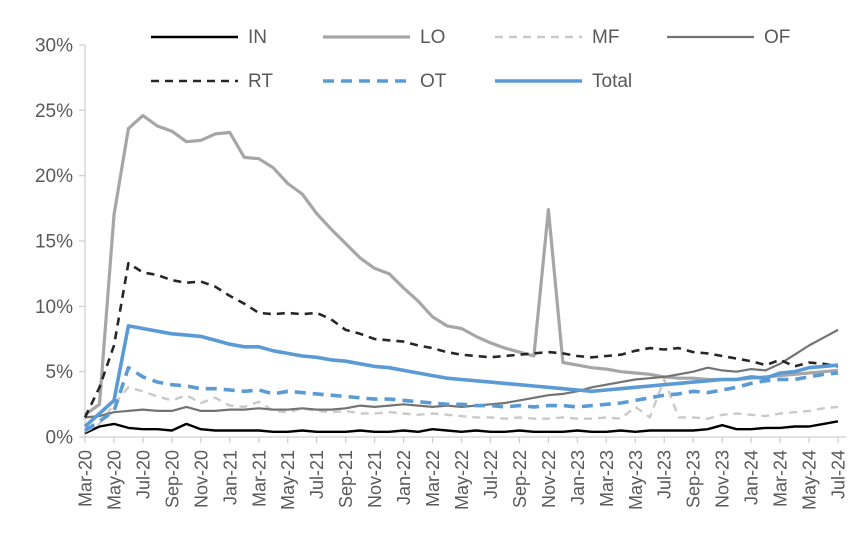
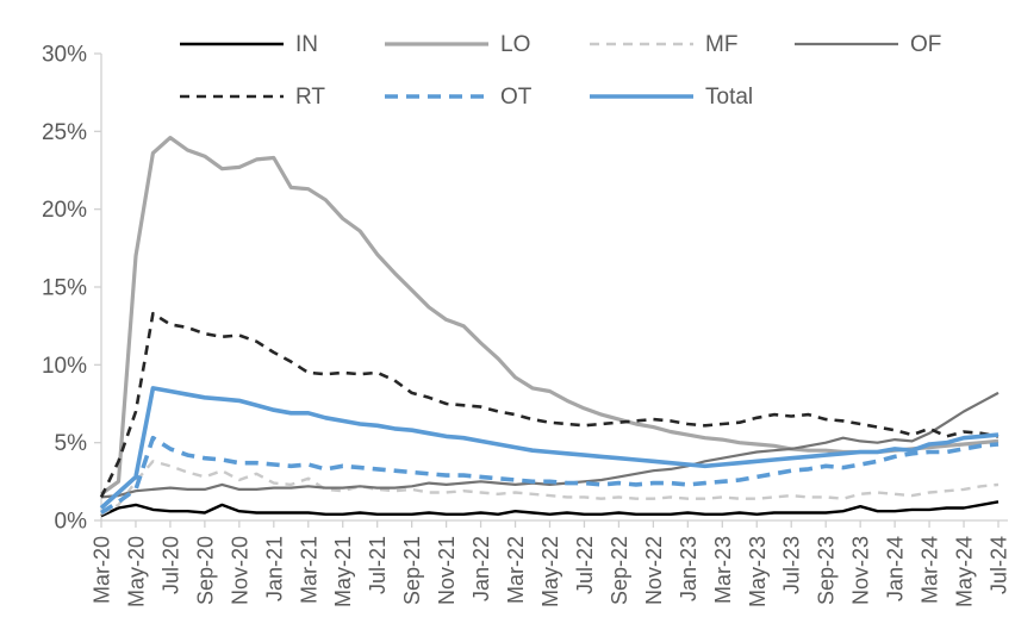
LO/Nov-22: 17.4% -> 6.0%
MF/May-23: 2.3% -> 1.4%
MF/Jul-23: 4.4% -> 1.6%
